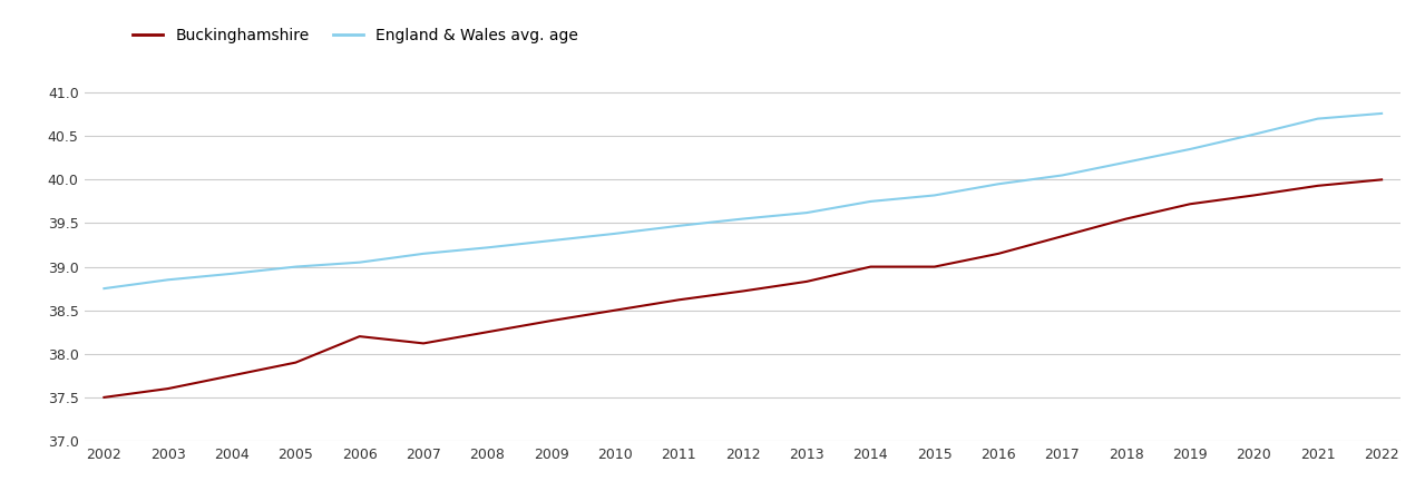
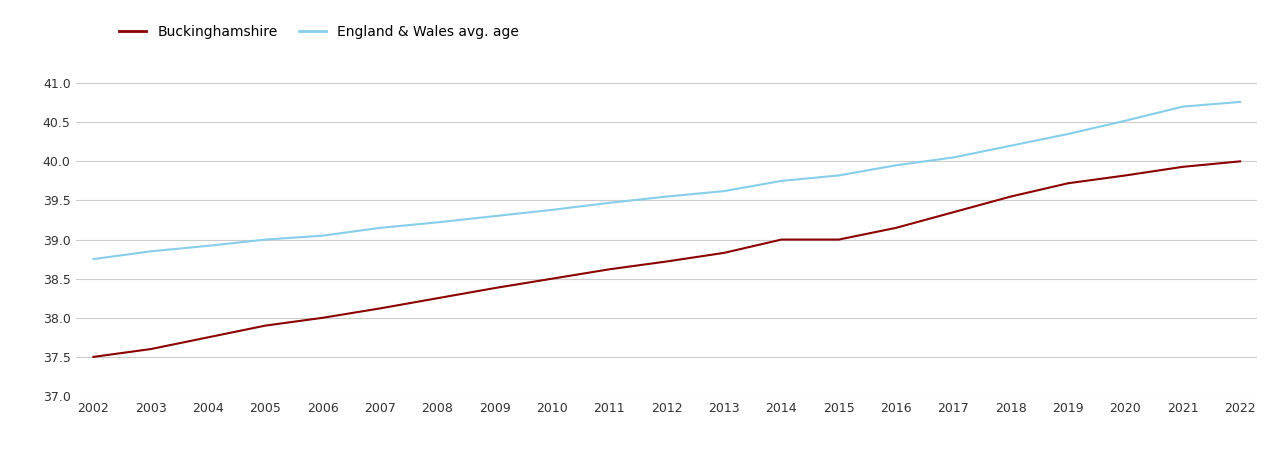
Buckinghamshire/2006: 38.20 -> 38.00
